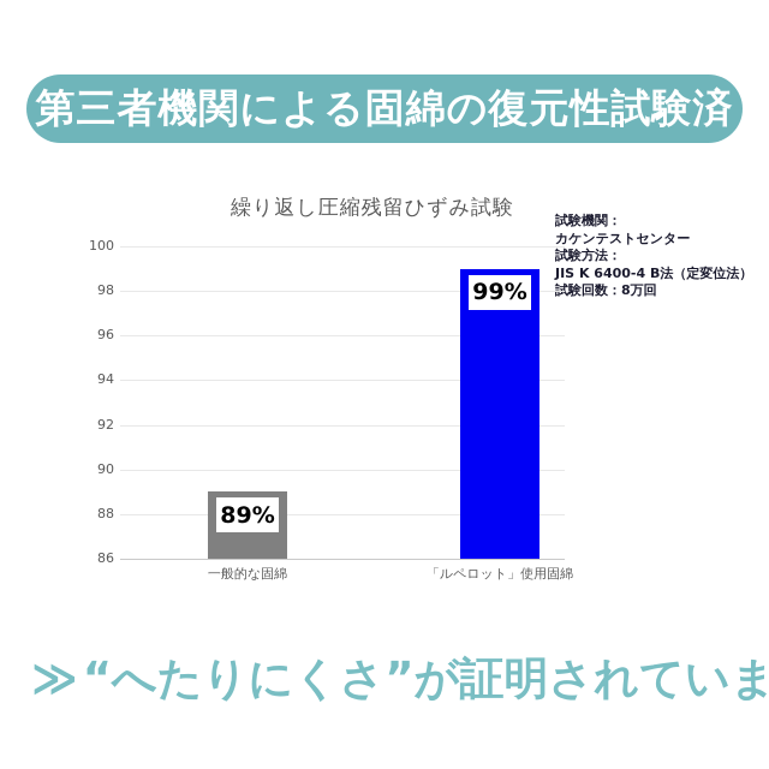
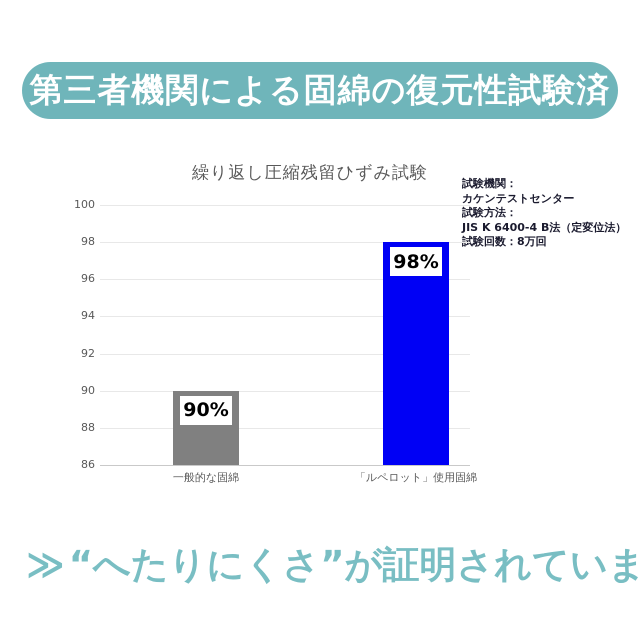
一般的な固綿: 89% -> 90%
「ルペロット」使用固綿: 99% -> 98%
